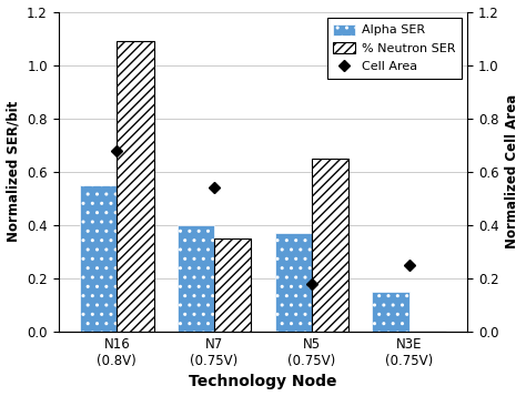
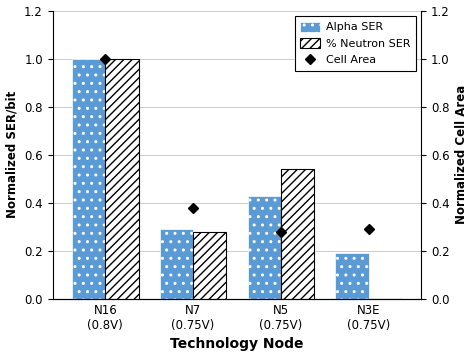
Alpha SER/N16 (0.8V): 0.55 -> 1.00
Cell Area/N16 (0.8V): 0.68 -> 1.00
% Neutron SER/N16 (0.8V): 1.09 -> 1.00
Alpha SER/N7 (0.75V): 0.40 -> 0.29
Cell Area/N7 (0.75V): 0.54 -> 0.38
% Neutron SER/N7 (0.75V): 0.35 -> 0.28
Alpha SER/N5 (0.75V): 0.37 -> 0.43
Cell Area/N5 (0.75V): 0.18 -> 0.28
% Neutron SER/N5 (0.75V): 0.65 -> 0.54
Alpha SER/N3E (0.75V): 0.15 -> 0.19
Cell Area/N3E (0.75V): 0.25 -> 0.29
